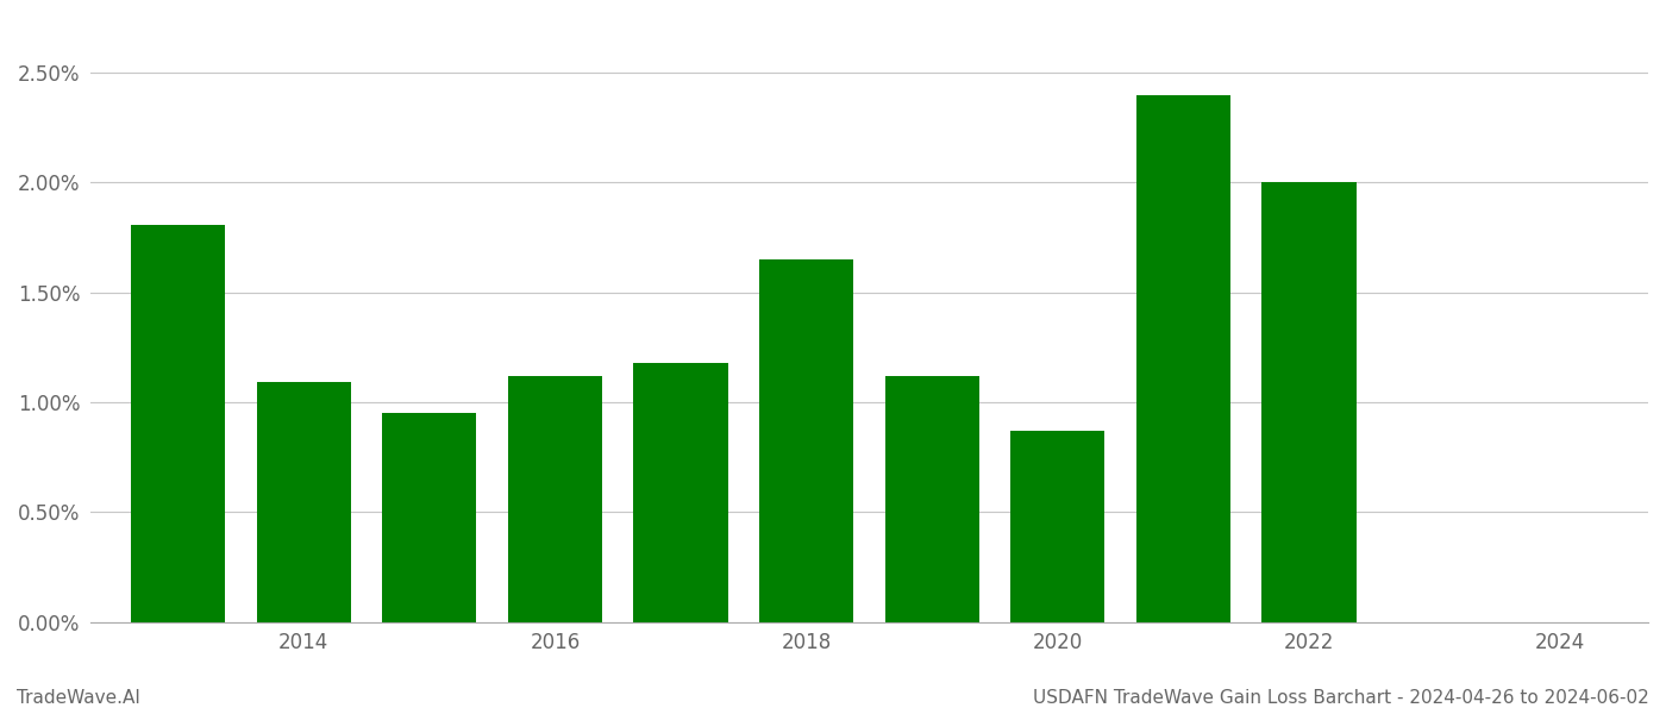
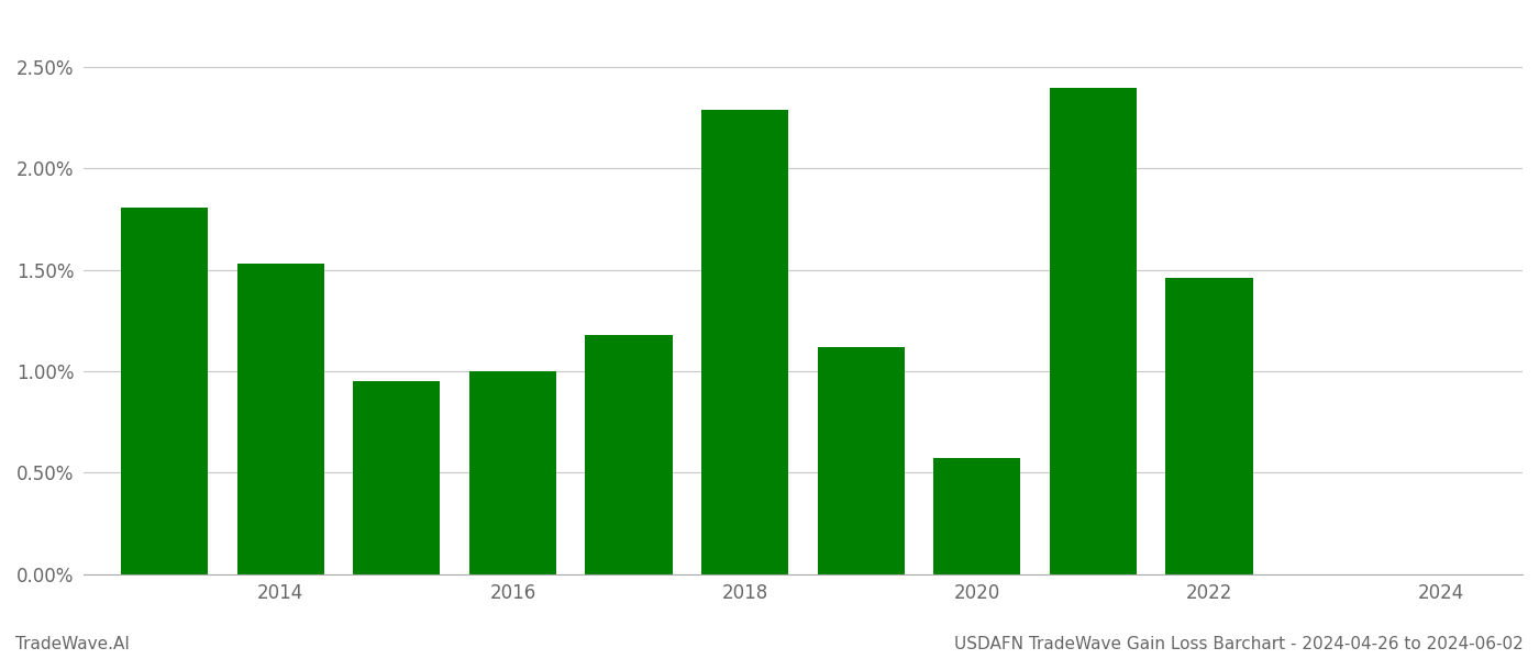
2014: 1.09% -> 1.53%
2016: 1.12% -> 1.00%
2018: 1.65% -> 2.29%
2020: 0.87% -> 0.57%
2022: 2.00% -> 1.46%
